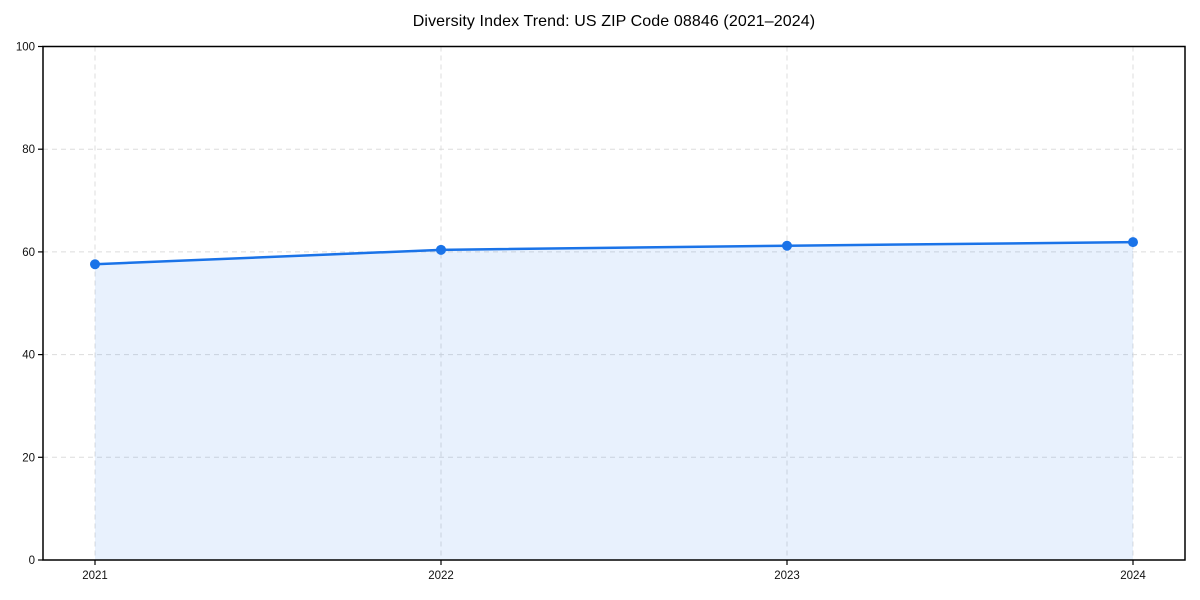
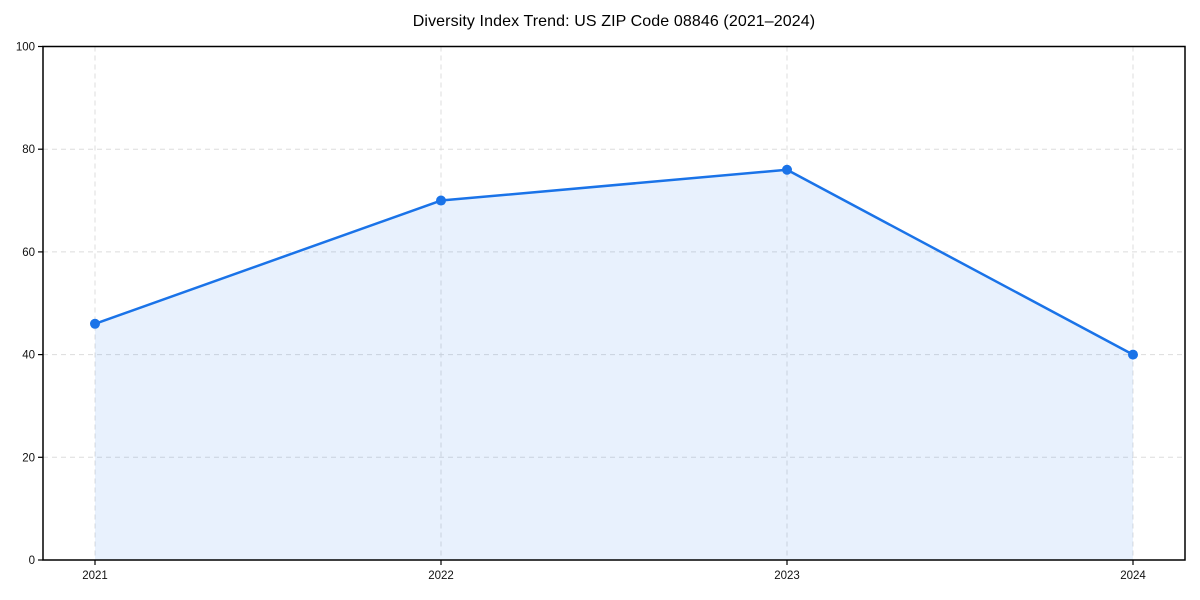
2021: 58 -> 46
2022: 60 -> 70
2023: 61 -> 76
2024: 62 -> 40
